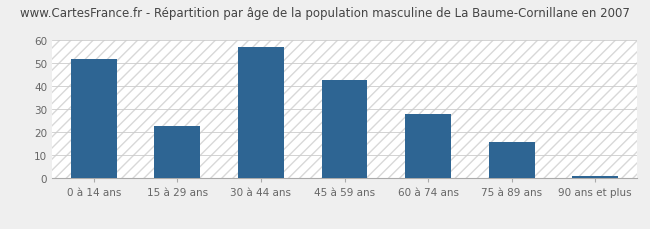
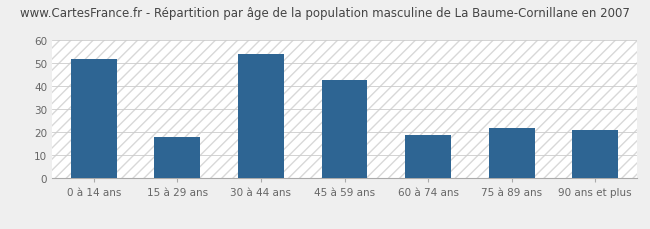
15 à 29 ans: 23 -> 18
30 à 44 ans: 57 -> 54
60 à 74 ans: 28 -> 19
75 à 89 ans: 16 -> 22
90 ans et plus: 1 -> 21
